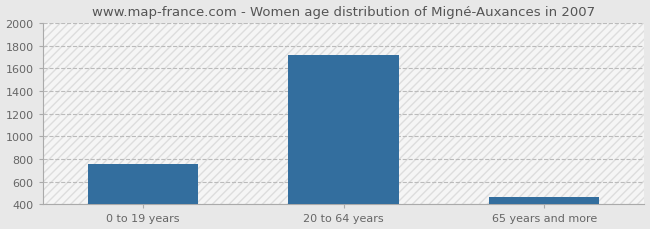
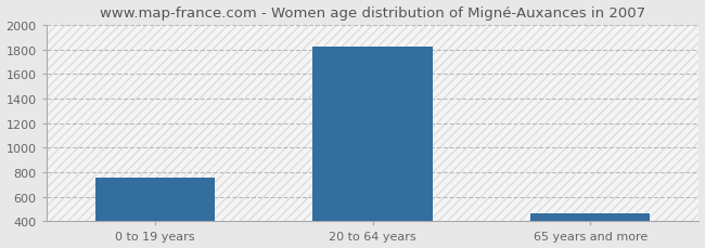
20 to 64 years: 1720 -> 1830
